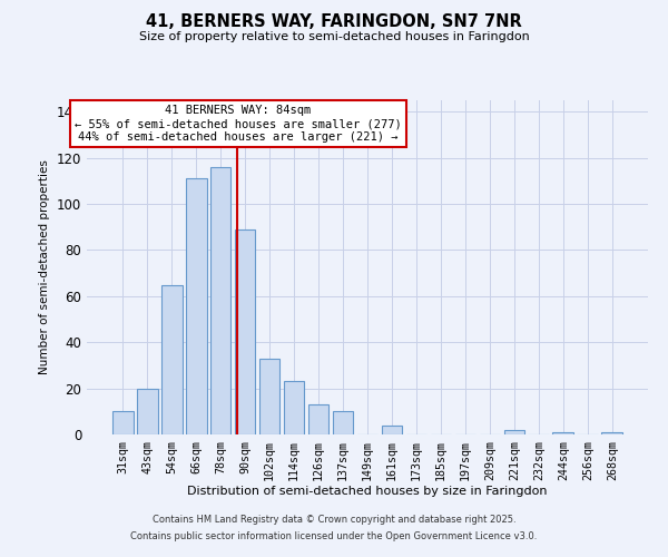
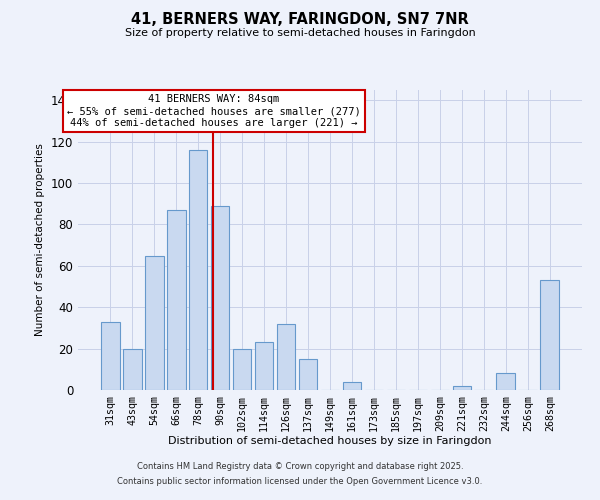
31sqm: 10 -> 33
66sqm: 111 -> 87
102sqm: 33 -> 20
126sqm: 13 -> 32
137sqm: 10 -> 15
244sqm: 1 -> 8
268sqm: 1 -> 53
